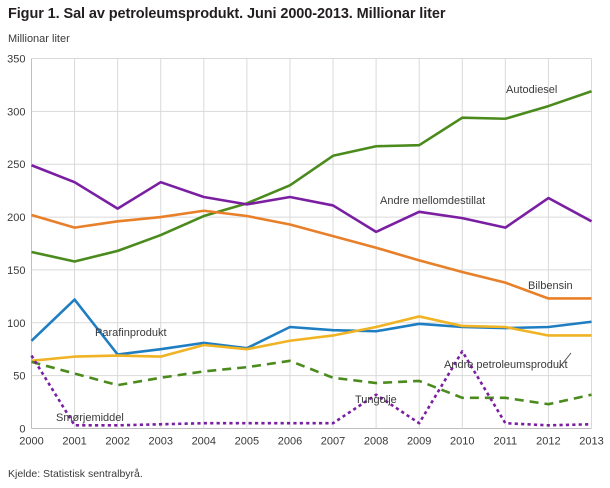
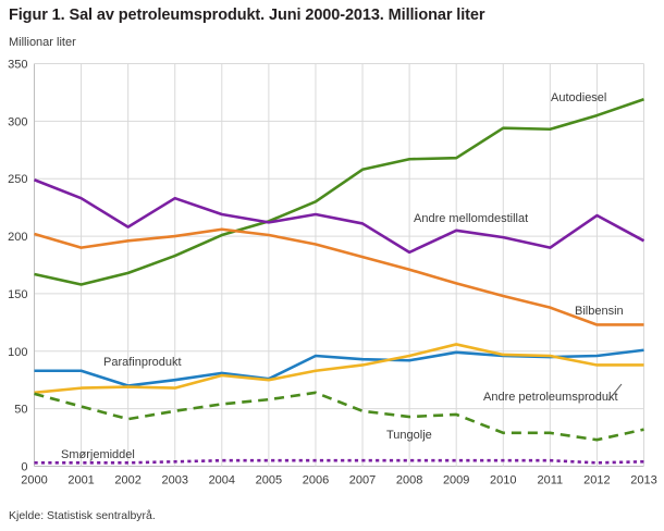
Smørjemiddel/2000: 69 -> 3
Parafinprodukt/2001: 122 -> 83
Smørjemiddel/2008: 32 -> 5
Smørjemiddel/2010: 73 -> 5
